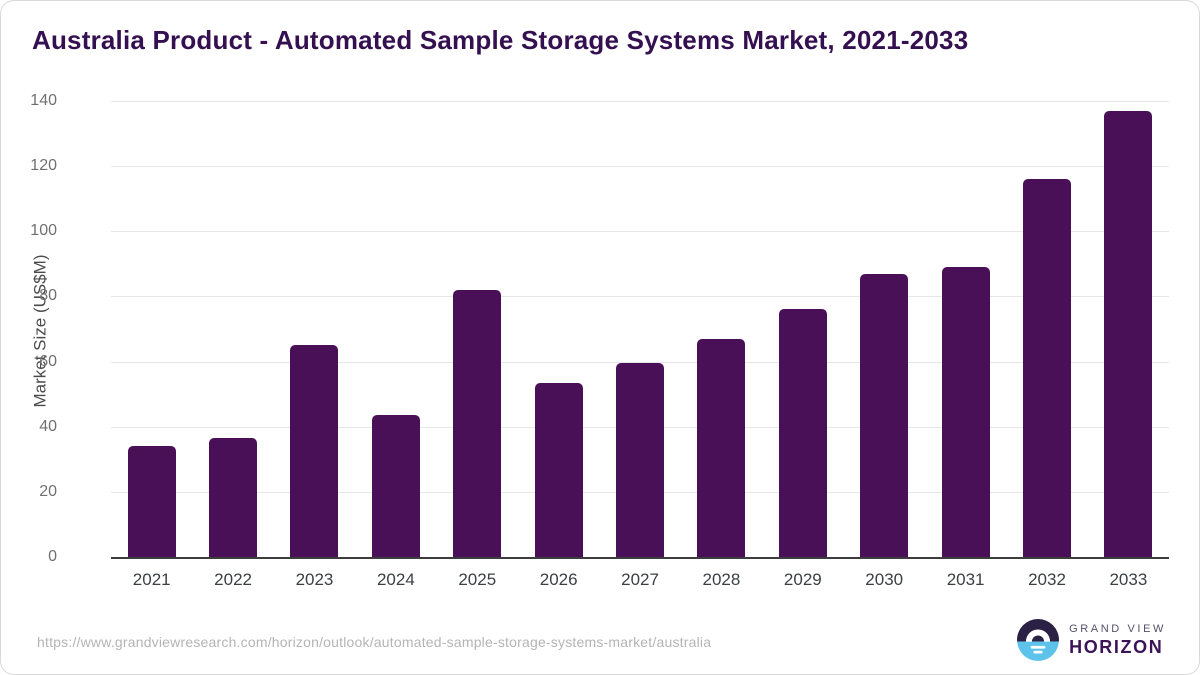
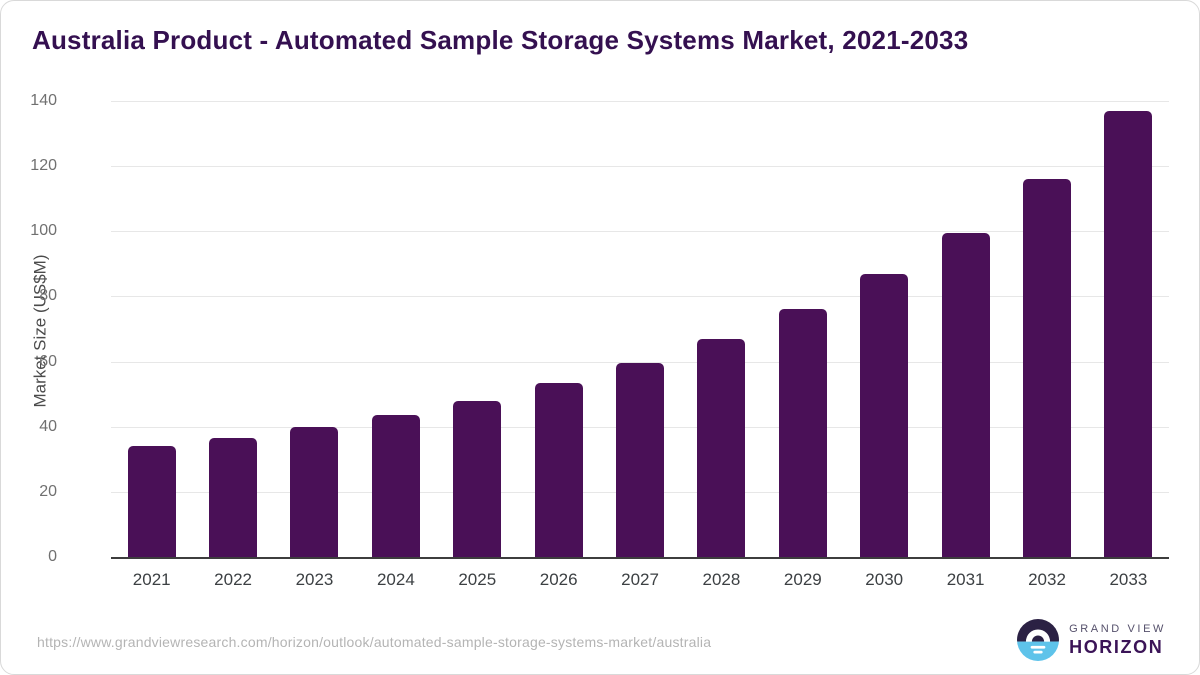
2023: 65 -> 40
2025: 82 -> 48
2031: 89 -> 100
